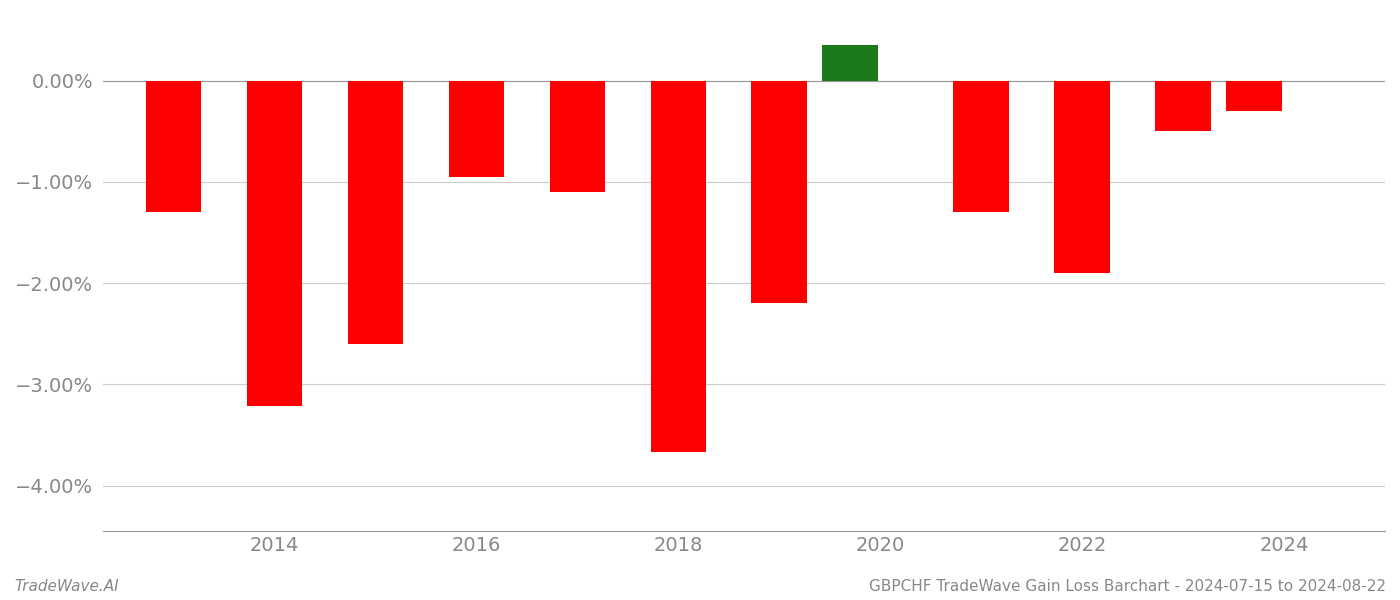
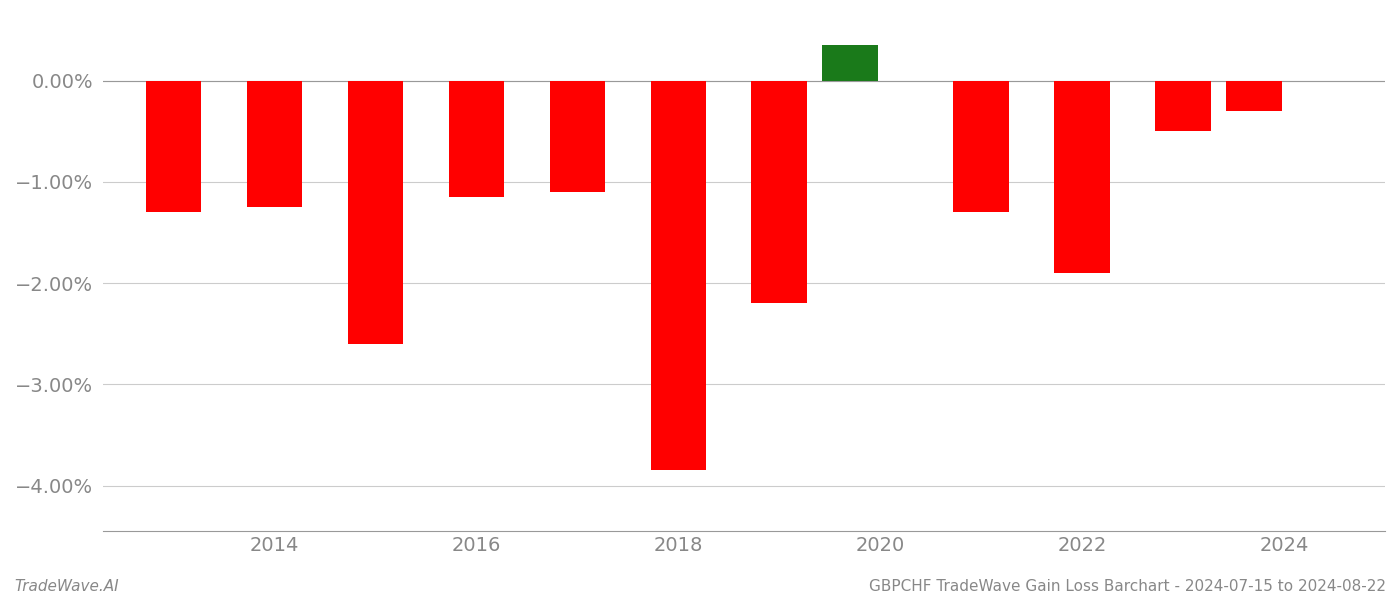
2014: -3.21% -> -1.25%
2016: -0.95% -> -1.15%
2018: -3.67% -> -3.85%
